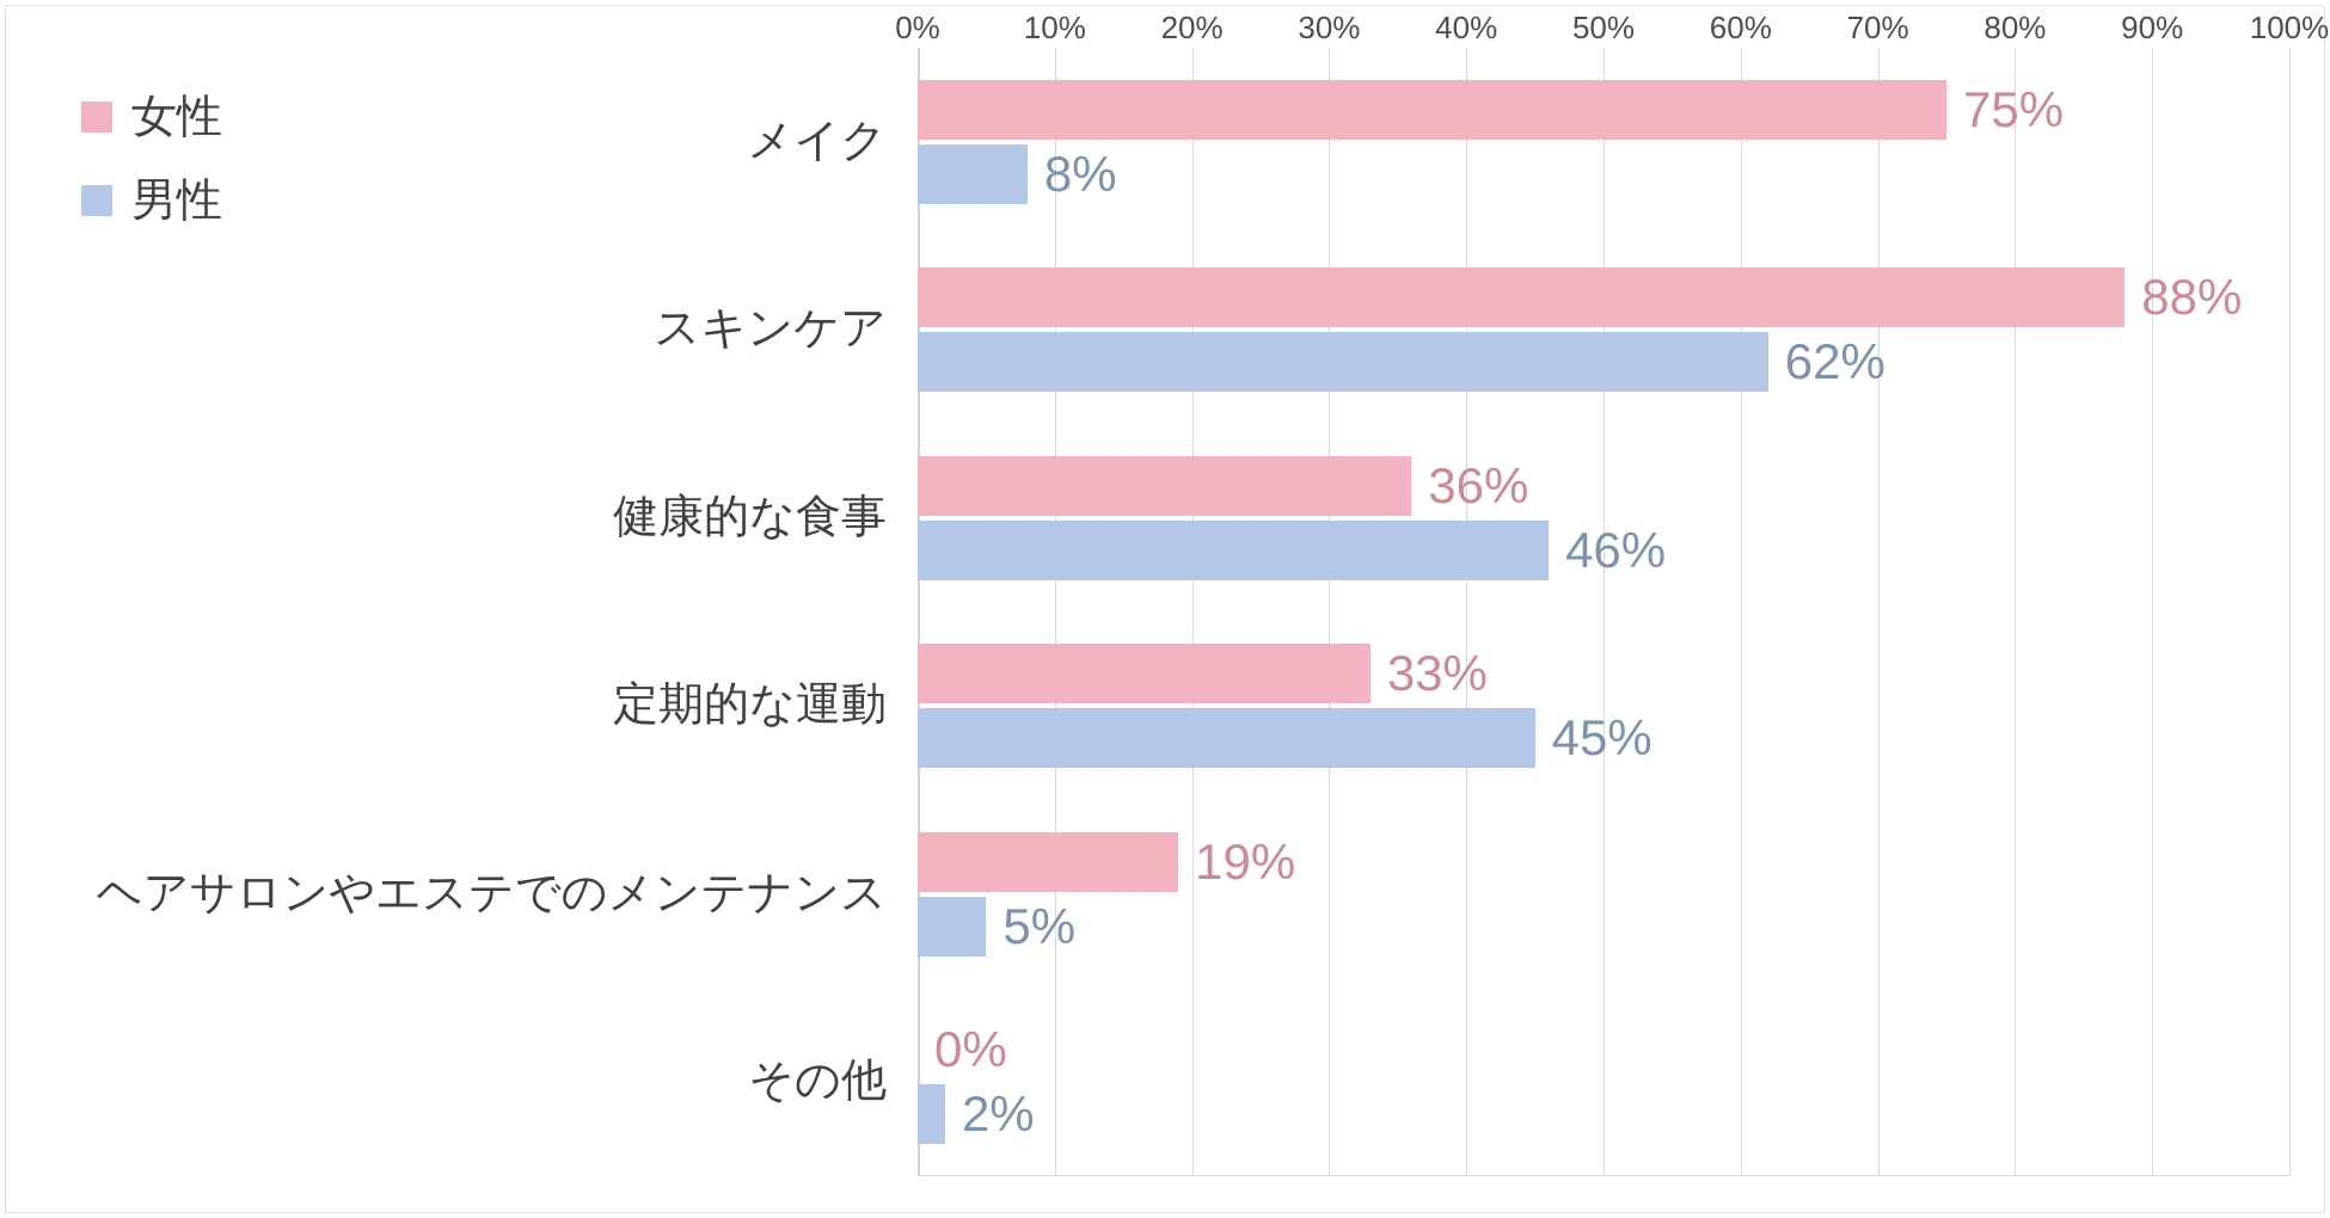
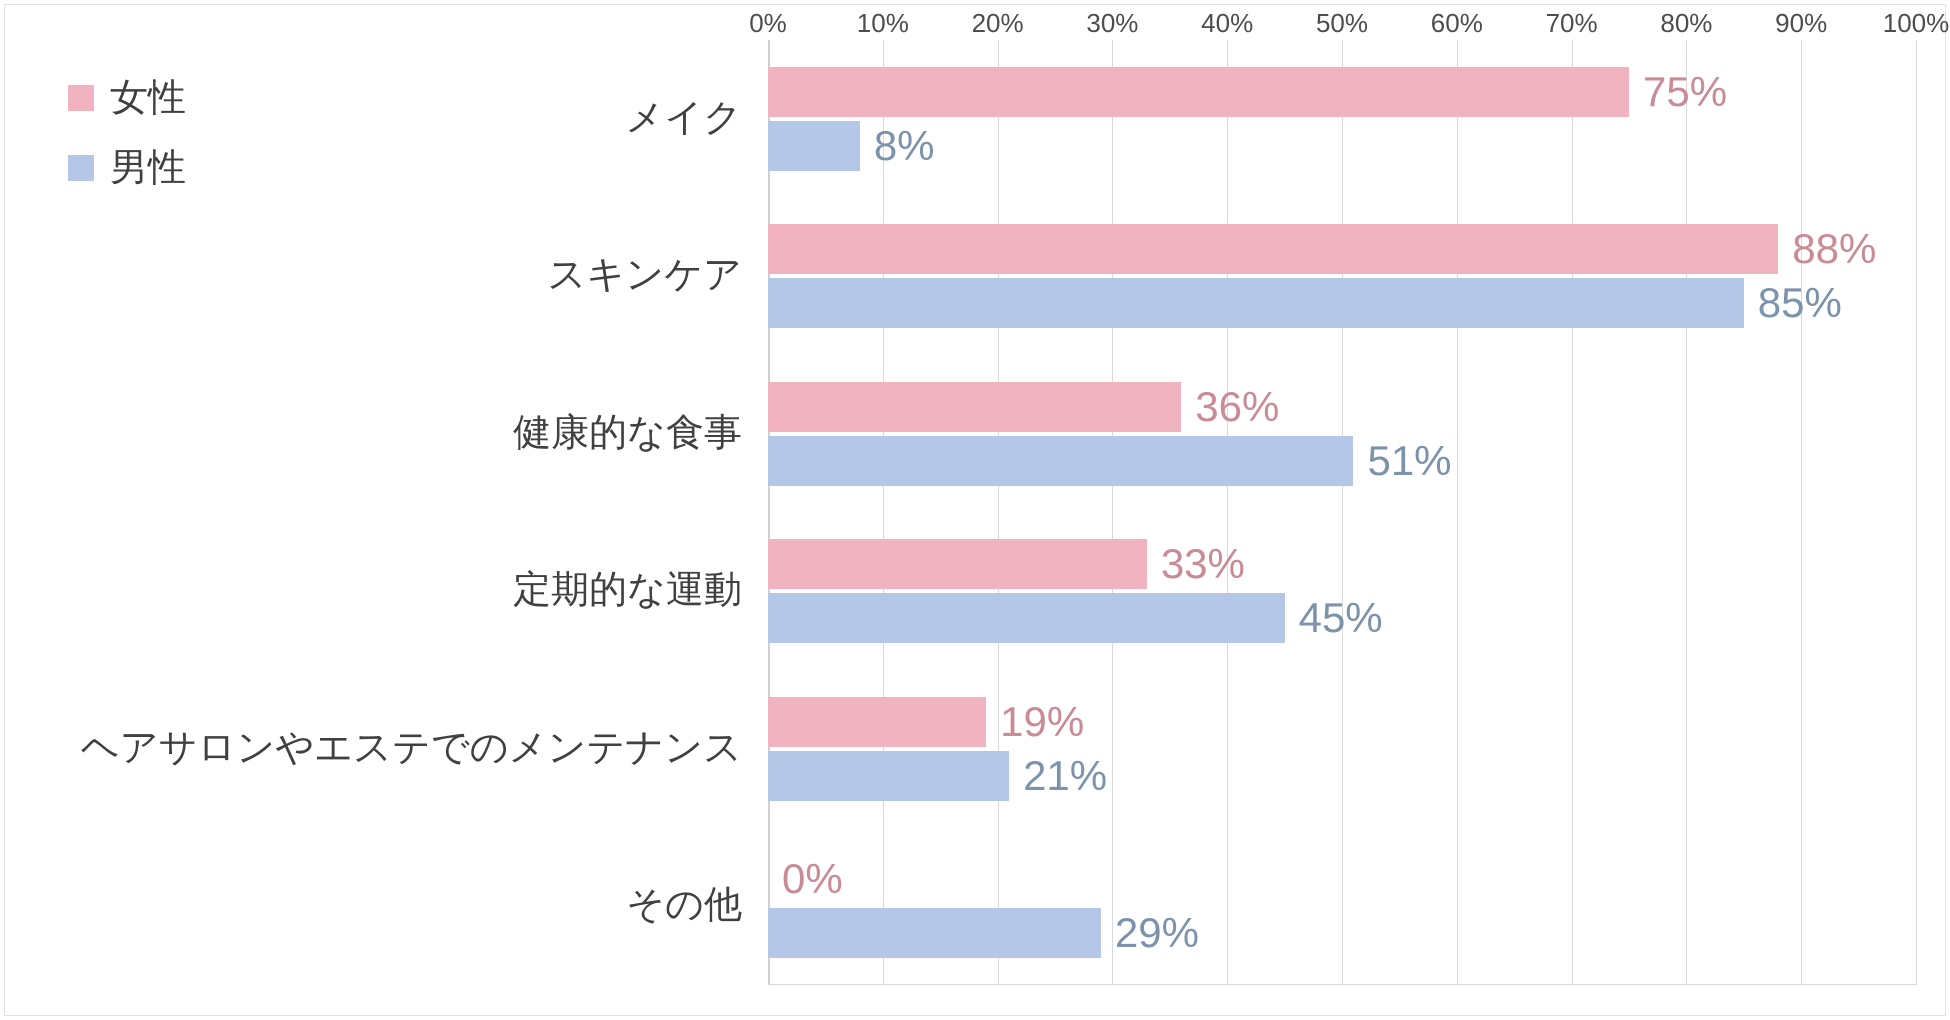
男性/スキンケア: 62% -> 85%
男性/健康的な食事: 46% -> 51%
男性/ヘアサロンやエステでのメンテナンス: 5% -> 21%
男性/その他: 2% -> 29%
